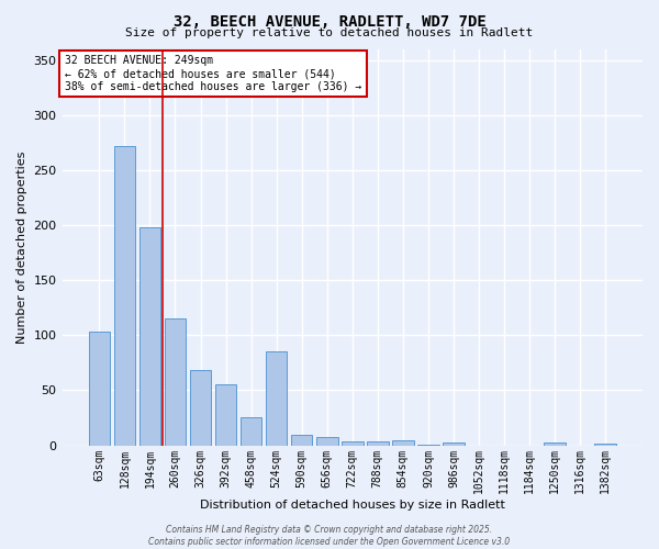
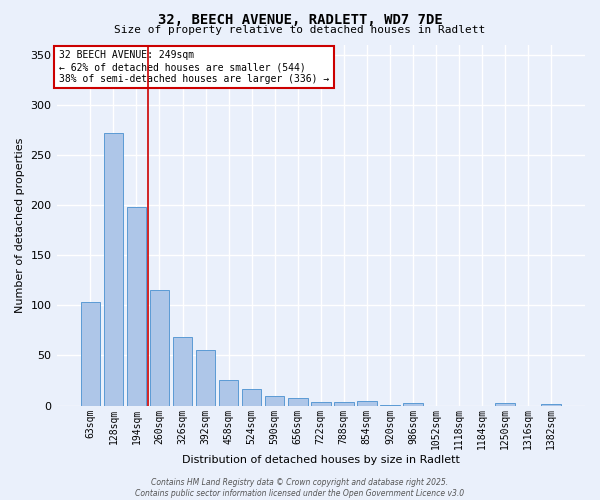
524sqm: 85 -> 17
